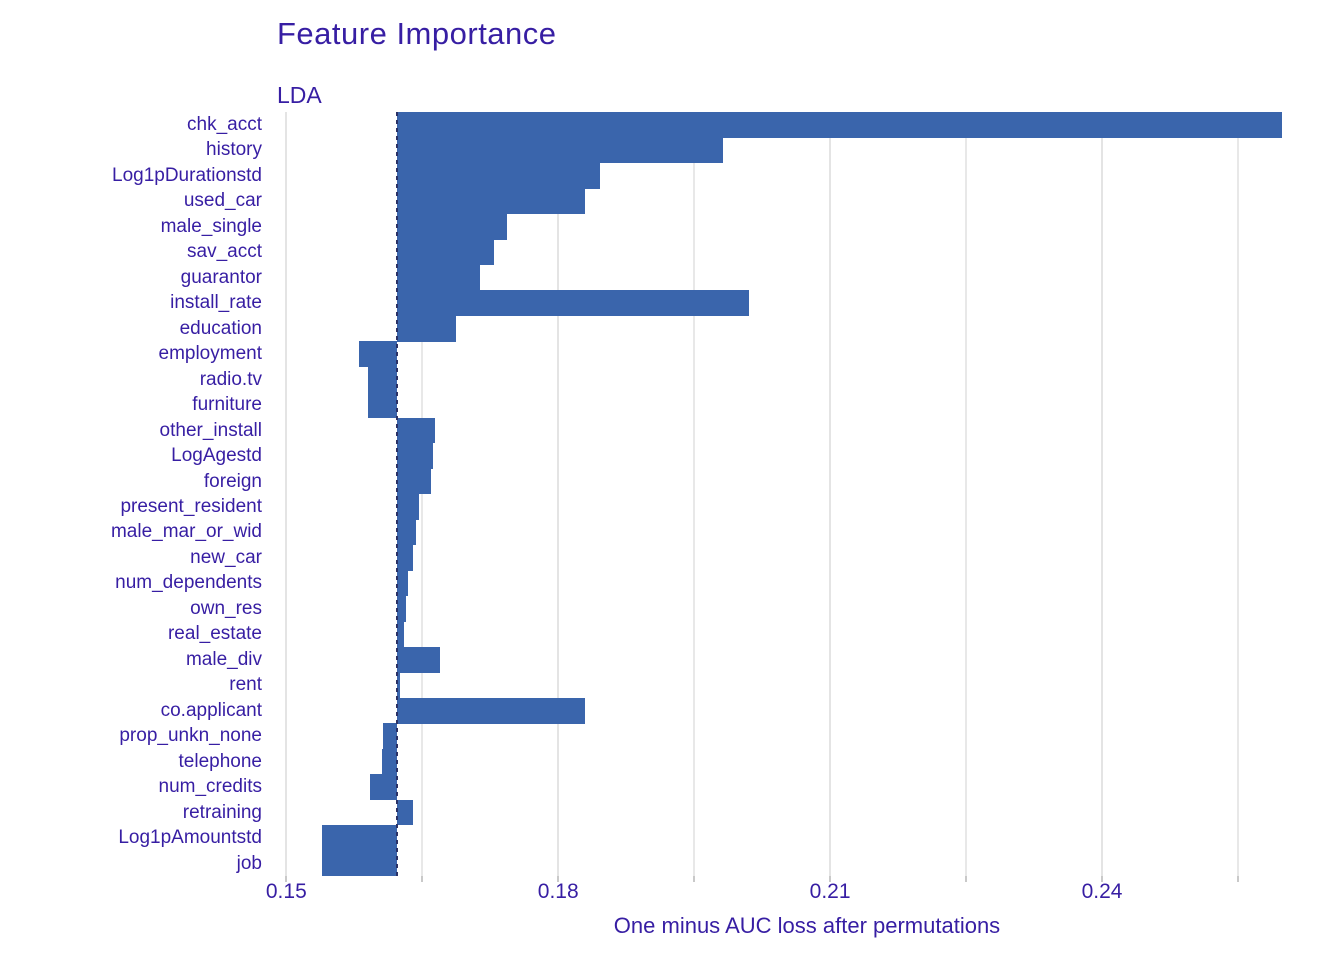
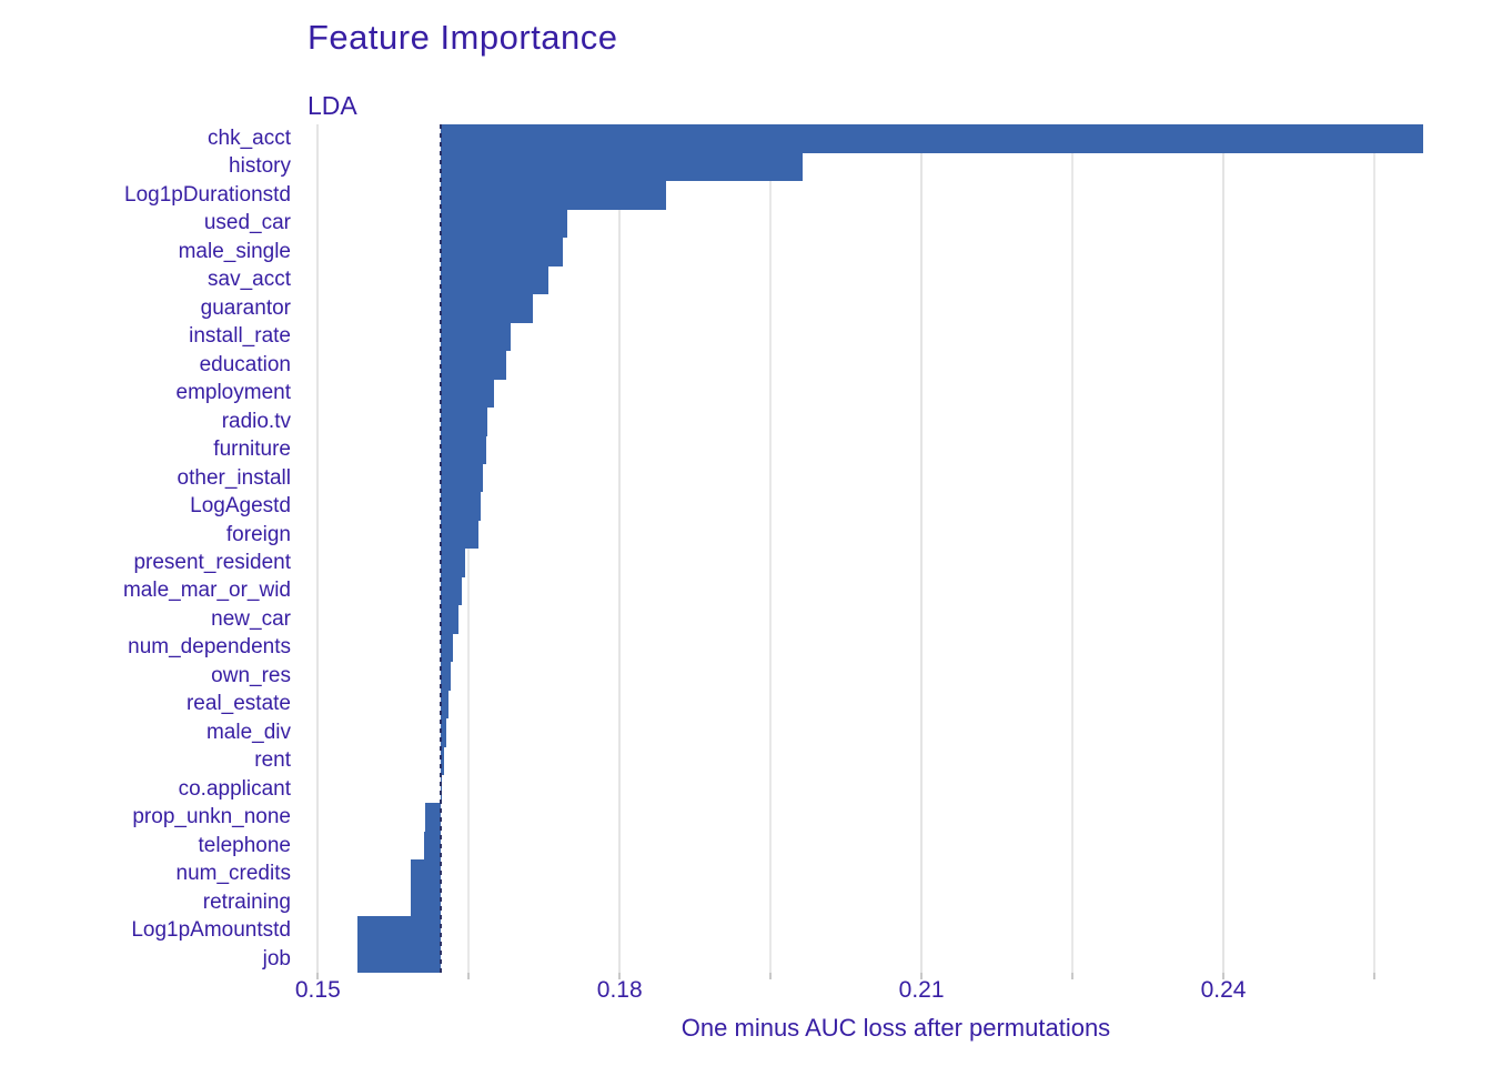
used_car: 0.183 -> 0.175
install_rate: 0.201 -> 0.169
employment: 0.158 -> 0.168
radio.tv: 0.159 -> 0.167
furniture: 0.159 -> 0.167
male_div: 0.167 -> 0.163
co.applicant: 0.183 -> 0.162
retraining: 0.164 -> 0.159
